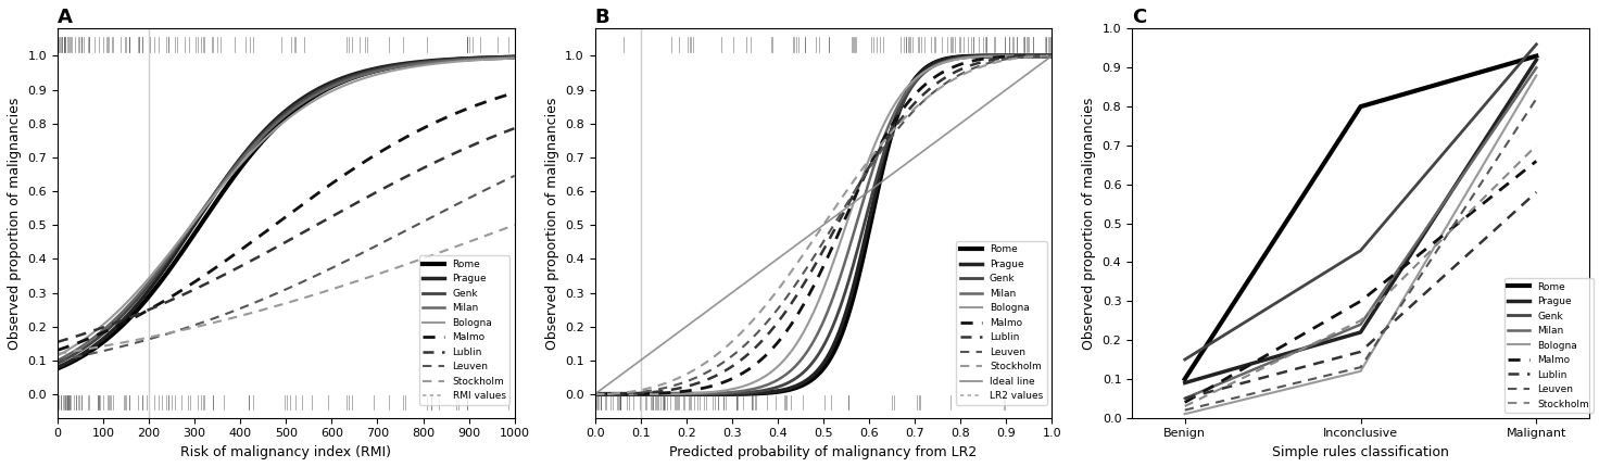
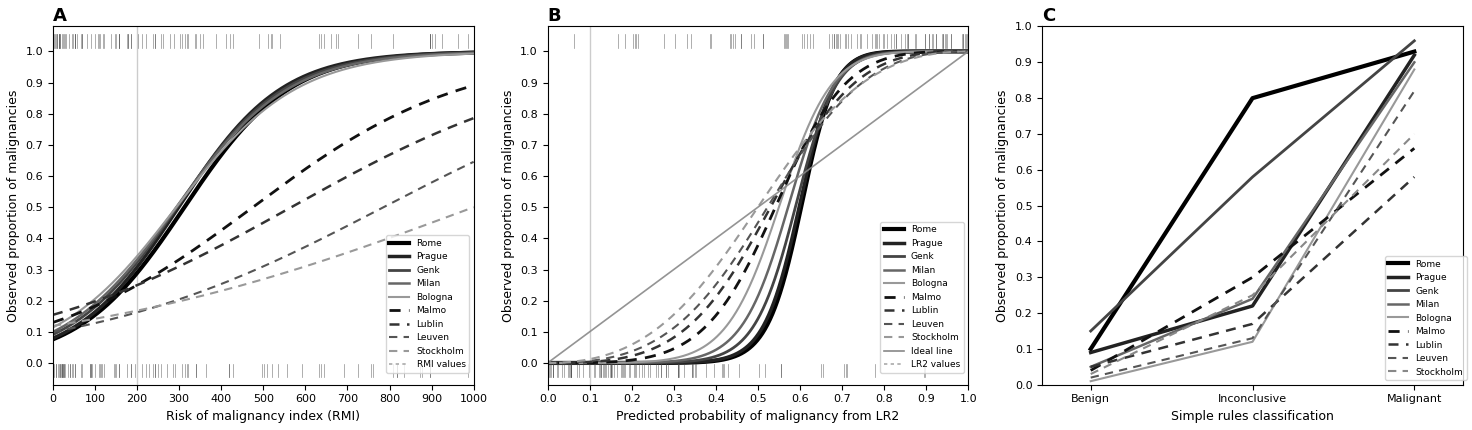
C/Genk/Inconclusive: 0.43 -> 0.58
